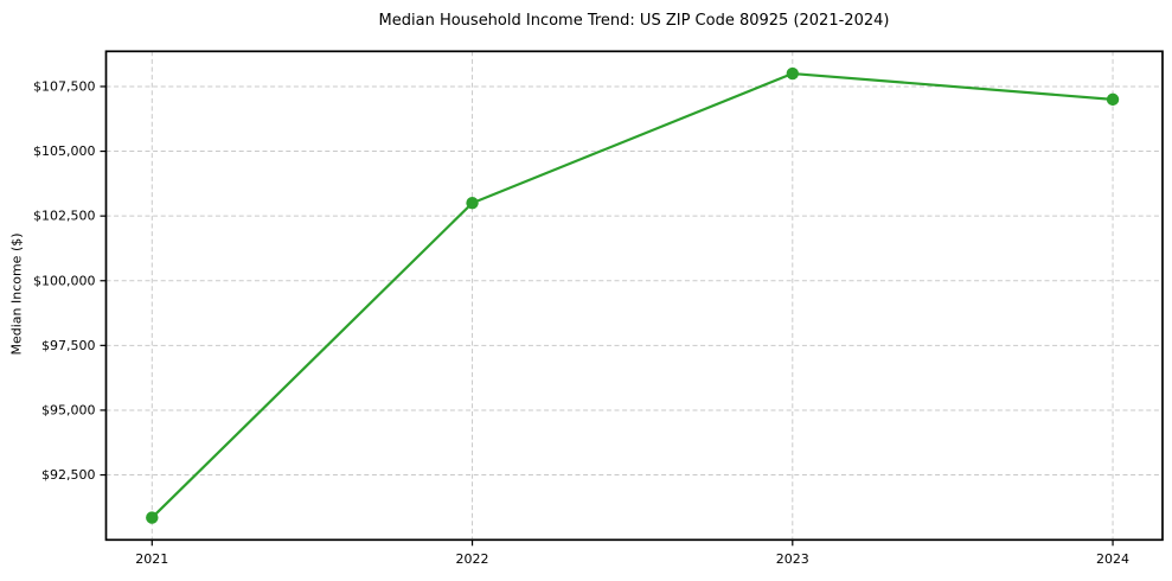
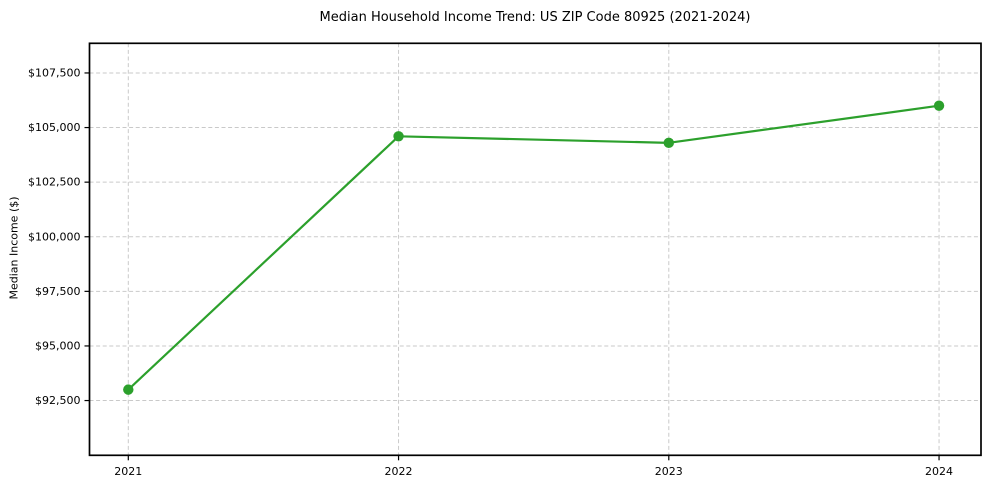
2021: $90800 -> $93000
2022: $103000 -> $104600
2023: $108000 -> $104300
2024: $107000 -> $106000
